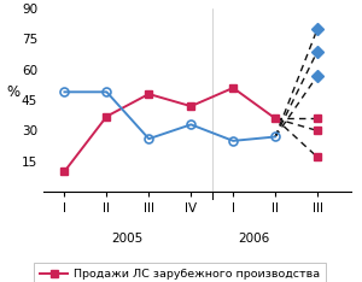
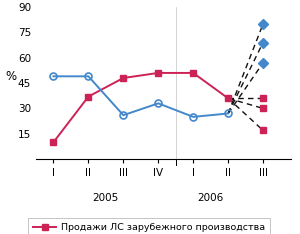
Продажи ЛС зарубежного производства/IV: 42 -> 51
